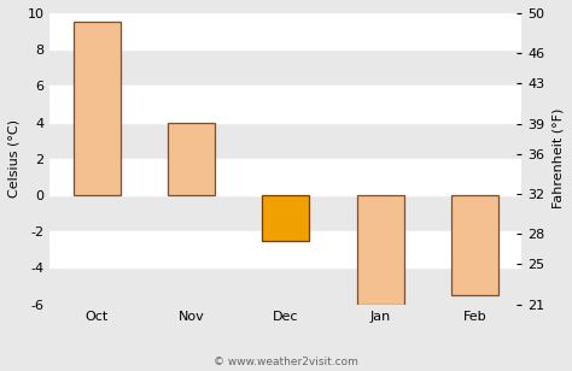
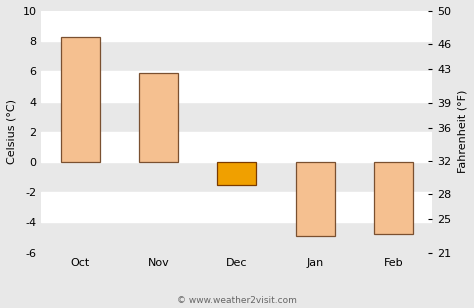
Oct: 9.5 -> 8.3
Nov: 4.0 -> 5.9
Dec: -2.5 -> -1.5
Jan: -6.0 -> -4.9
Feb: -5.5 -> -4.8
